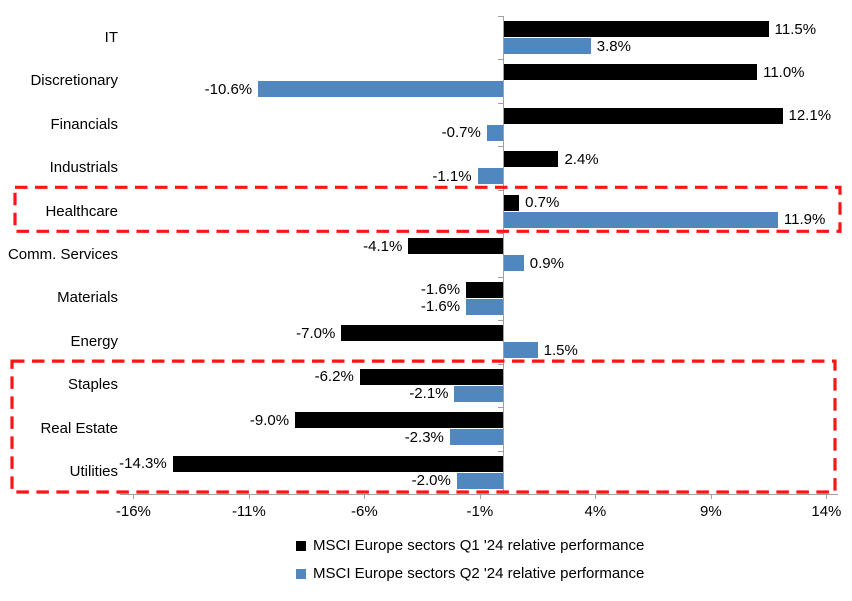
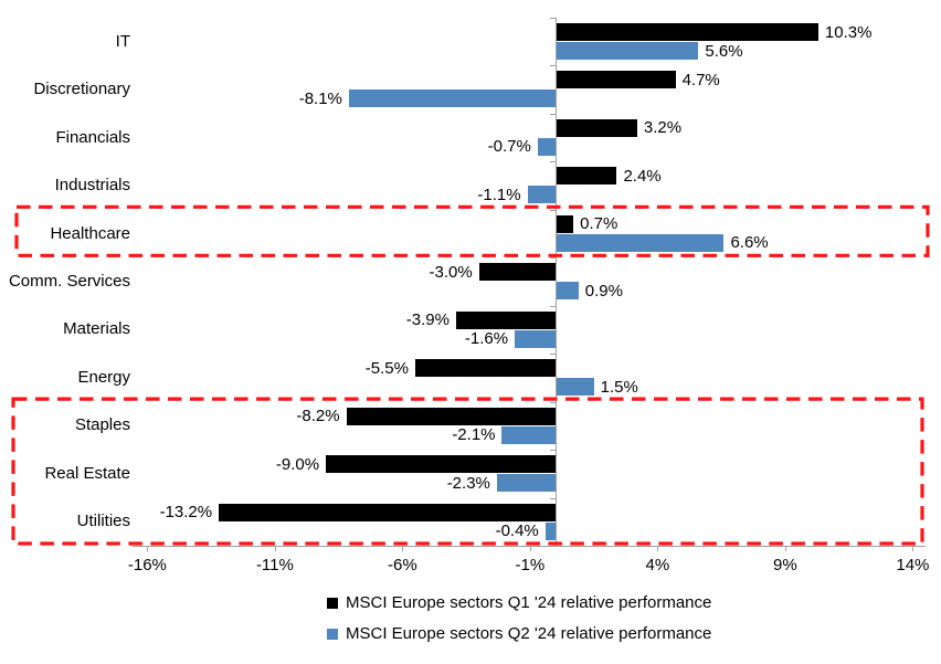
MSCI Europe sectors Q1 '24 relative performance/IT: 11.5% -> 10.3%
MSCI Europe sectors Q2 '24 relative performance/IT: 3.8% -> 5.6%
MSCI Europe sectors Q1 '24 relative performance/Discretionary: 11.0% -> 4.7%
MSCI Europe sectors Q2 '24 relative performance/Discretionary: -10.6% -> -8.1%
MSCI Europe sectors Q1 '24 relative performance/Financials: 12.1% -> 3.2%
MSCI Europe sectors Q2 '24 relative performance/Healthcare: 11.9% -> 6.6%
MSCI Europe sectors Q1 '24 relative performance/Comm. Services: -4.1% -> -3.0%
MSCI Europe sectors Q1 '24 relative performance/Materials: -1.6% -> -3.9%
MSCI Europe sectors Q1 '24 relative performance/Energy: -7.0% -> -5.5%
MSCI Europe sectors Q1 '24 relative performance/Staples: -6.2% -> -8.2%
MSCI Europe sectors Q1 '24 relative performance/Utilities: -14.3% -> -13.2%
MSCI Europe sectors Q2 '24 relative performance/Utilities: -2.0% -> -0.4%
